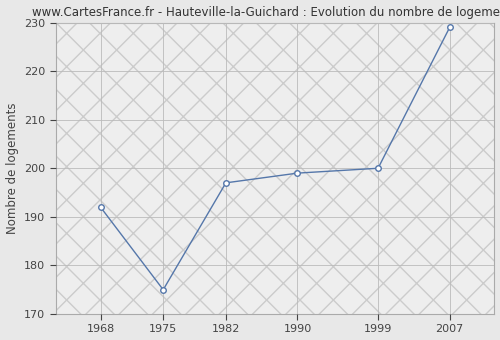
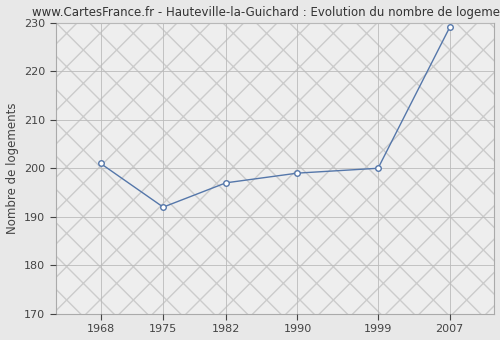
1968: 192 -> 201
1975: 175 -> 192
